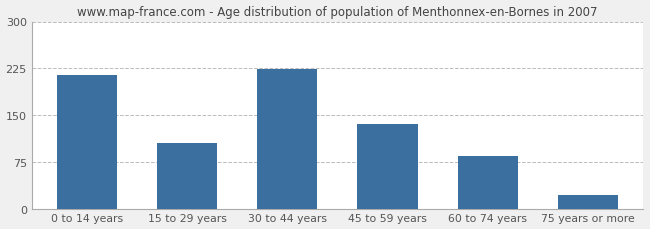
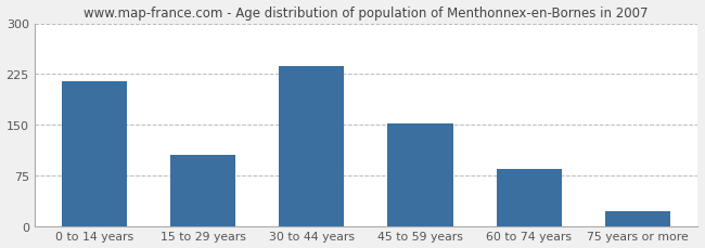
30 to 44 years: 224 -> 237
45 to 59 years: 136 -> 152
